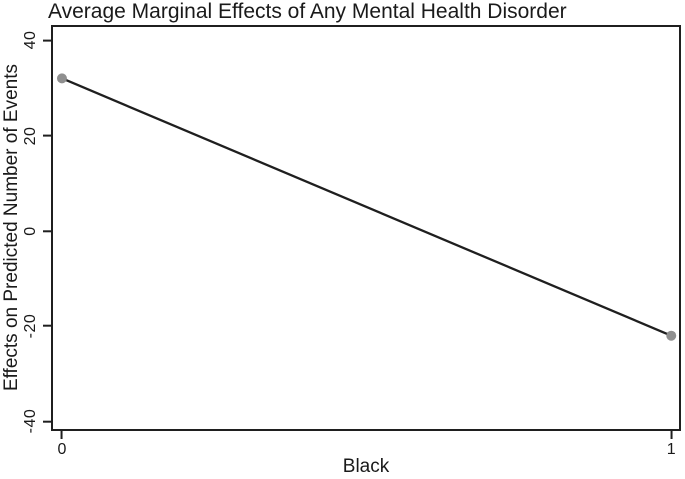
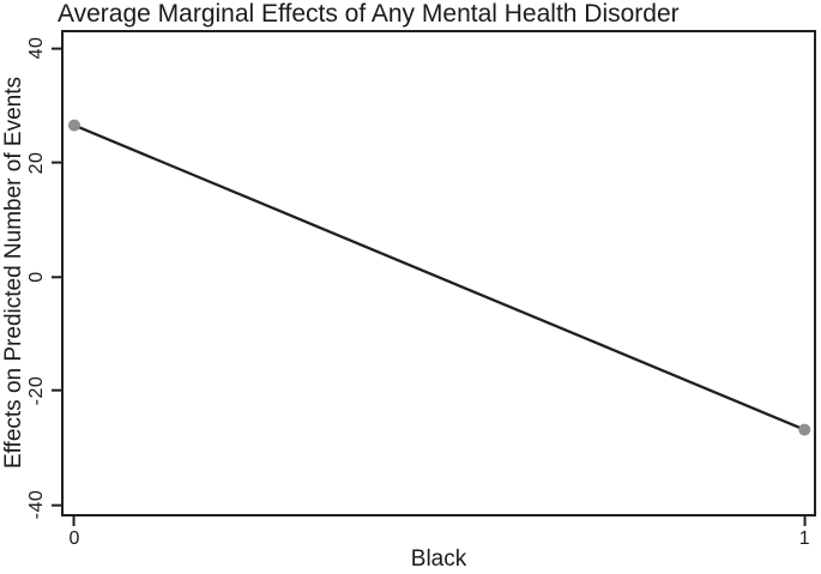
0: 32 -> 26
1: -22 -> -27
